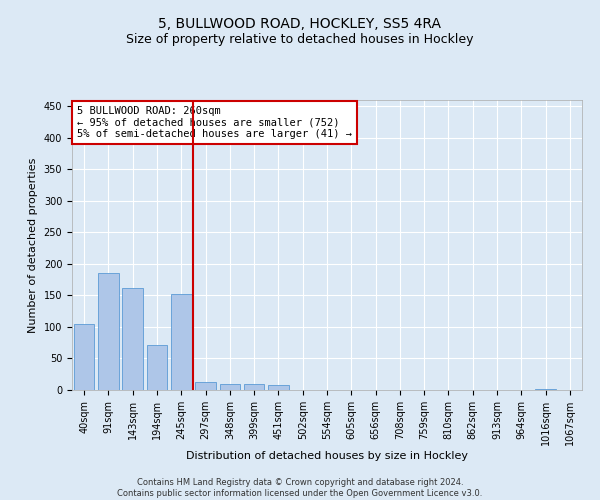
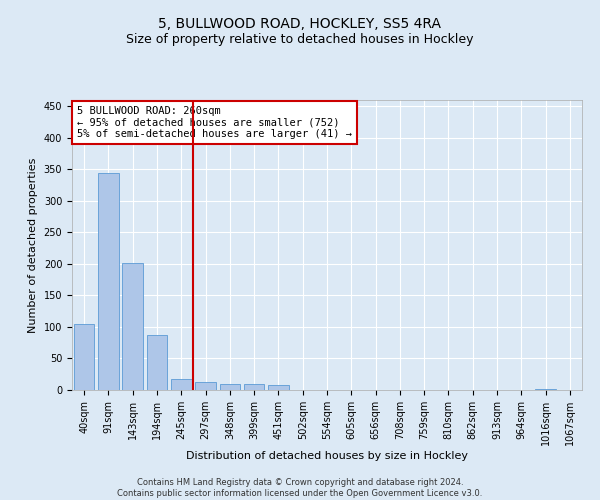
91sqm: 186 -> 345
143sqm: 162 -> 202
194sqm: 72 -> 88
245sqm: 152 -> 17
